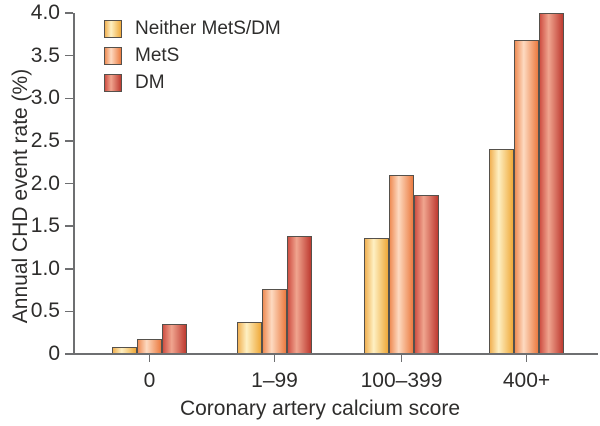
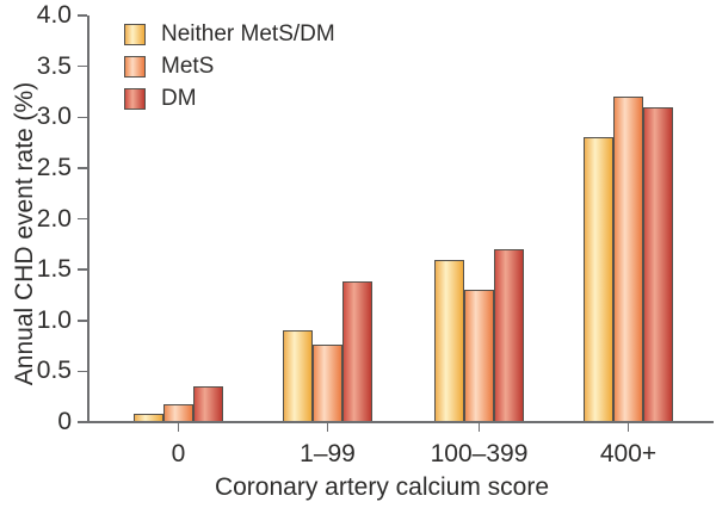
Neither MetS/DM/1–99: 0.4 -> 0.9
Neither MetS/DM/100–399: 1.4 -> 1.6
MetS/100–399: 2.1 -> 1.3
DM/100–399: 1.9 -> 1.7
Neither MetS/DM/400+: 2.4 -> 2.8
MetS/400+: 3.7 -> 3.2
DM/400+: 4.0 -> 3.1
